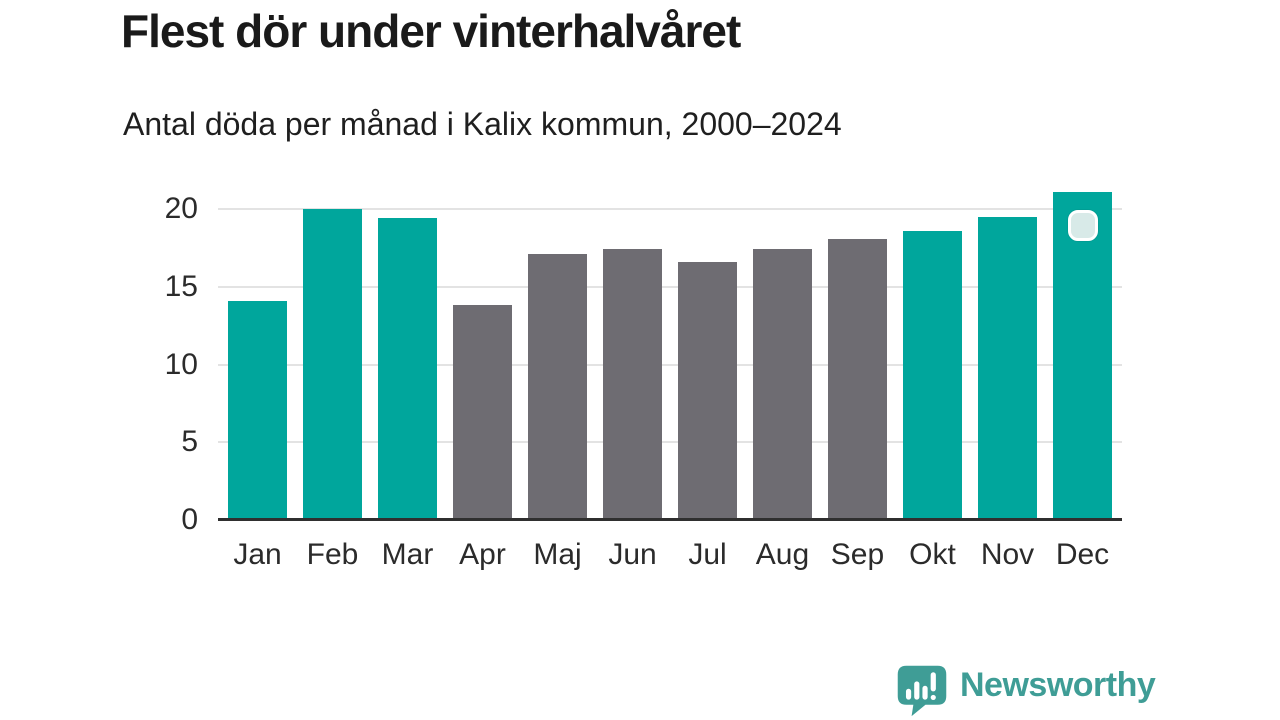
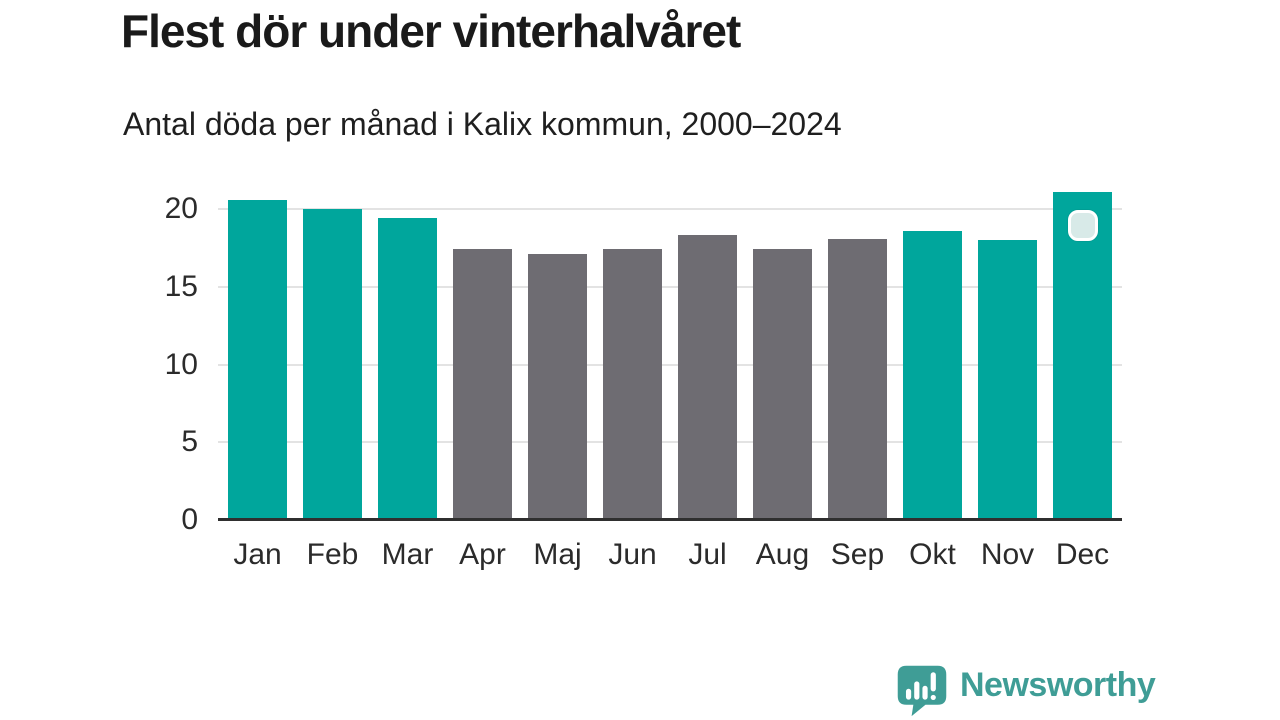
Jan: 14.1 -> 20.6
Apr: 13.8 -> 17.4
Jul: 16.6 -> 18.3
Nov: 19.5 -> 18.0
